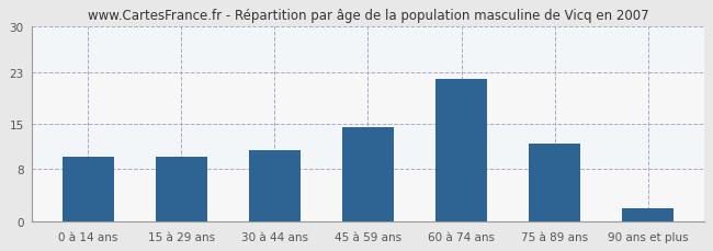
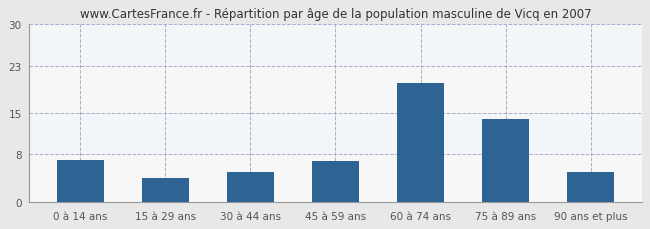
0 à 14 ans: 10.0 -> 7.0
15 à 29 ans: 10.0 -> 4.0
30 à 44 ans: 11.0 -> 5.0
45 à 59 ans: 14.5 -> 6.8
60 à 74 ans: 22.0 -> 20.0
75 à 89 ans: 12.0 -> 14.0
90 ans et plus: 2.0 -> 5.0
